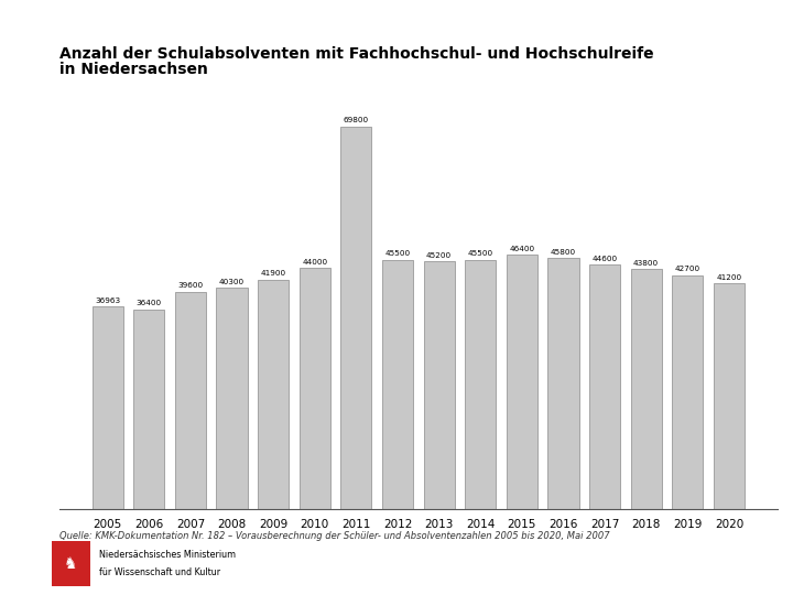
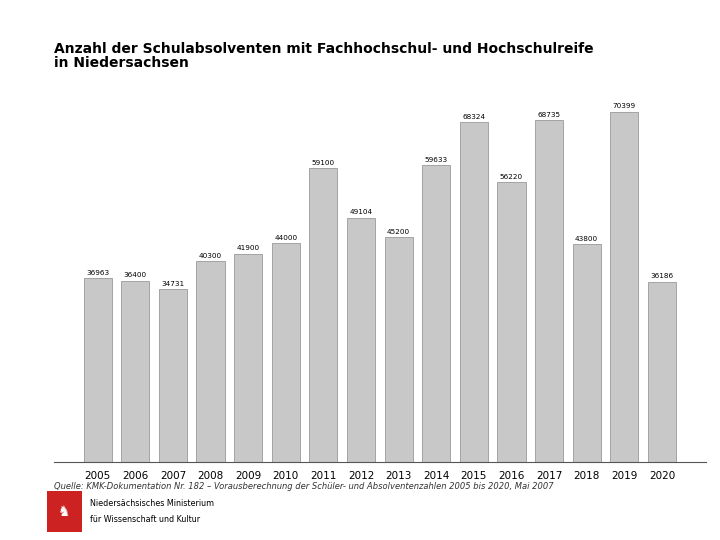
2007: 39600 -> 34731
2011: 69800 -> 59100
2012: 45500 -> 49104
2014: 45500 -> 59633
2015: 46400 -> 68324
2016: 45800 -> 56220
2017: 44600 -> 68735
2019: 42700 -> 70399
2020: 41200 -> 36186
